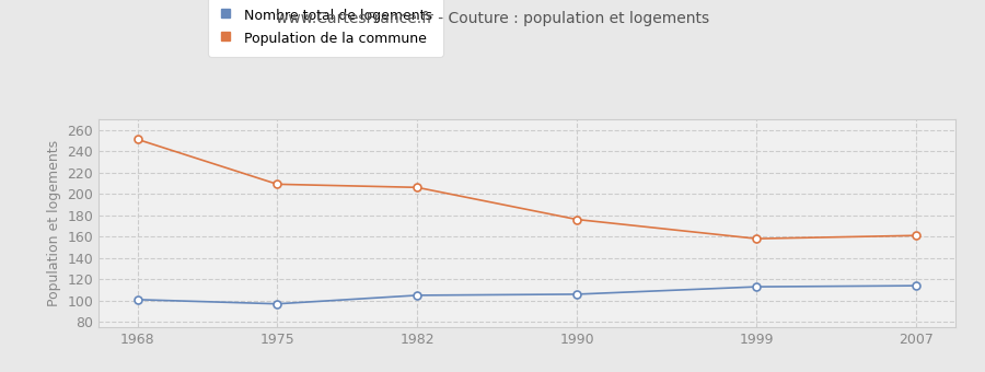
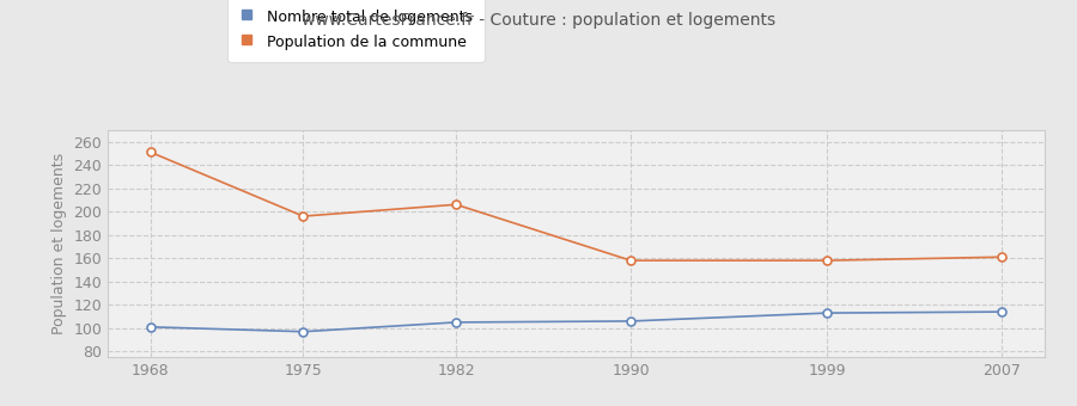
Population de la commune/1975: 209 -> 196
Population de la commune/1990: 176 -> 158
